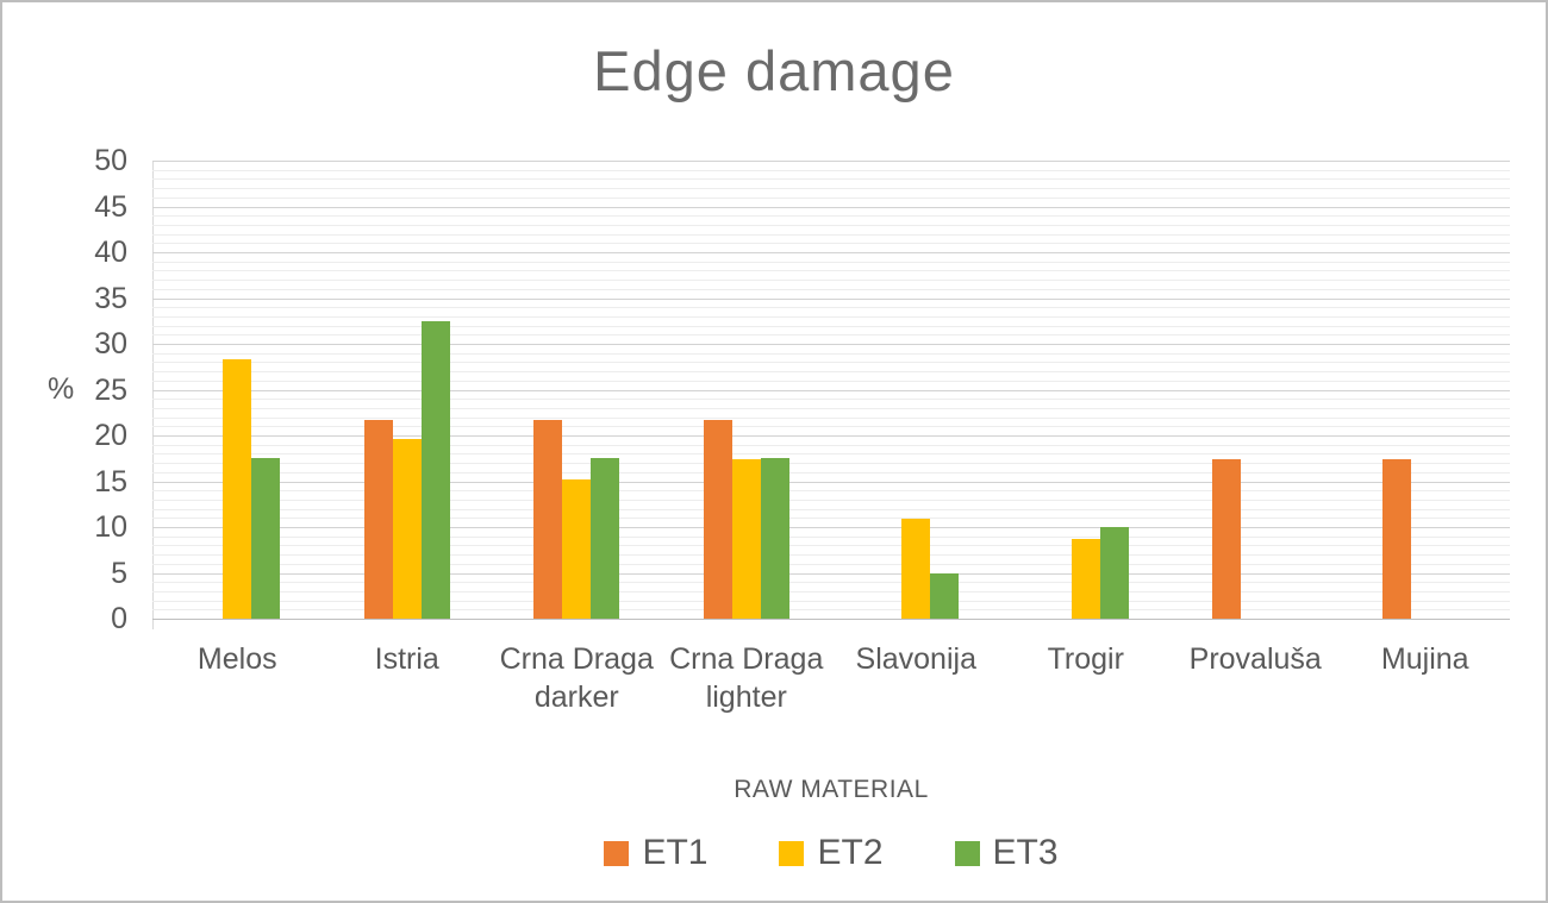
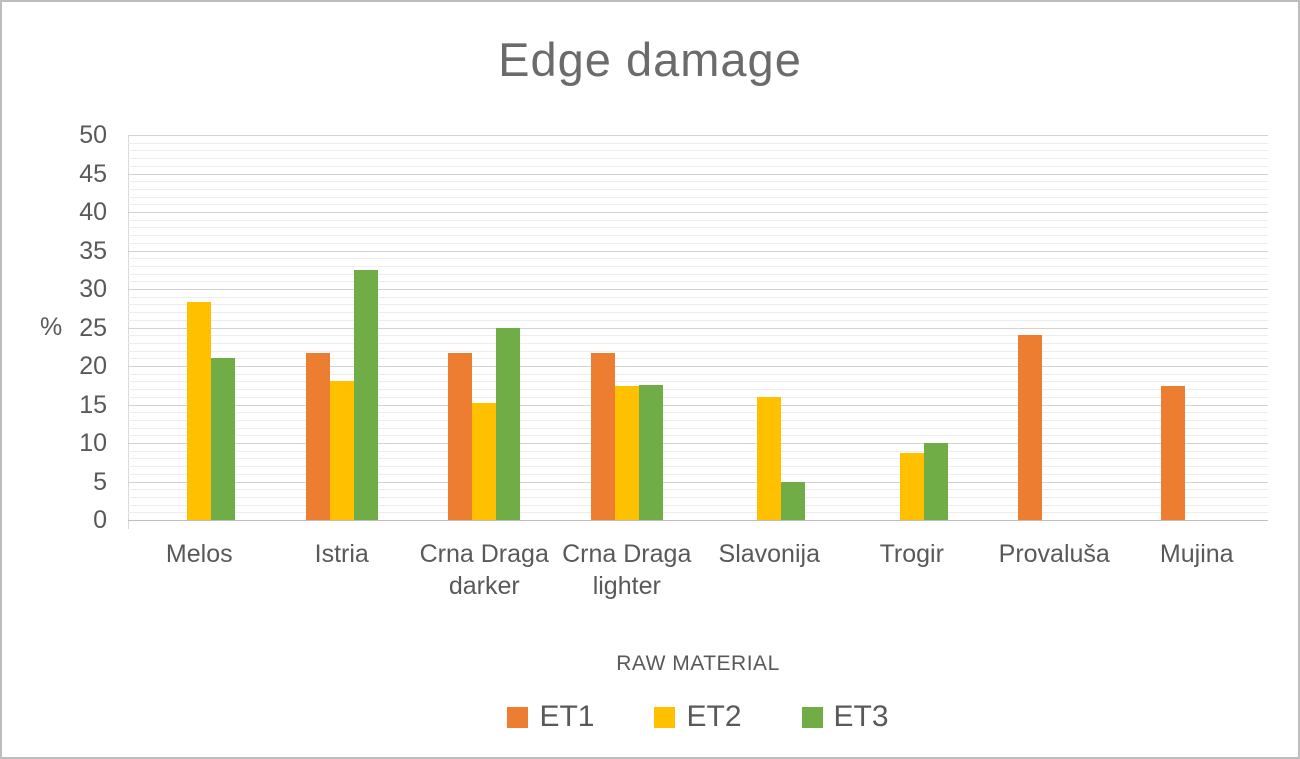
ET3/Melos: 18 -> 21
ET2/Istria: 20 -> 18
ET3/Crna Draga darker: 18 -> 25
ET2/Slavonija: 11 -> 16
ET1/Provaluša: 17 -> 24
